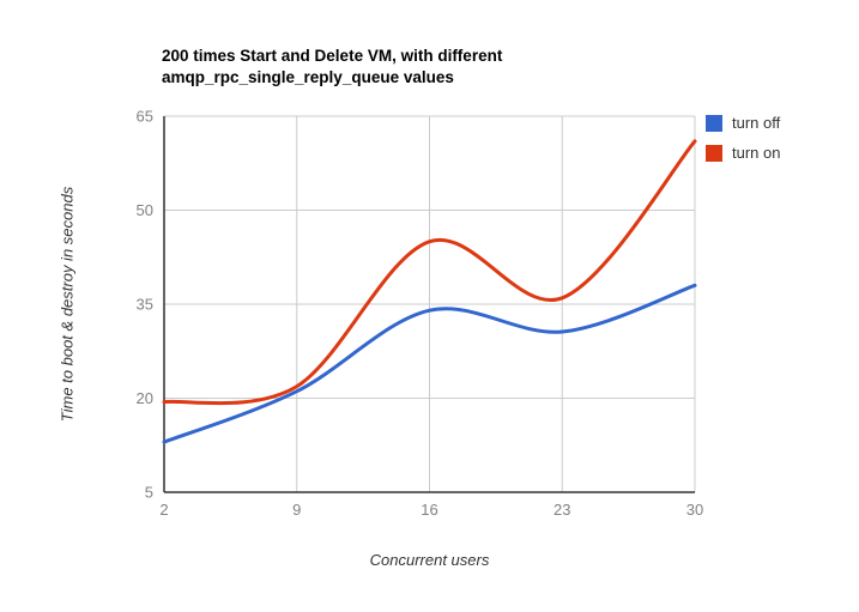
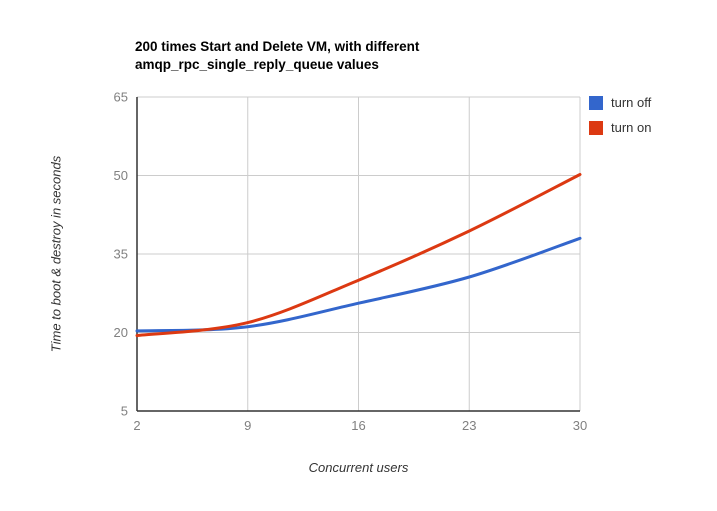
turn off/2: 13 -> 20
turn off/16: 34 -> 26
turn on/16: 45 -> 30
turn on/23: 36 -> 39
turn on/30: 61 -> 50
